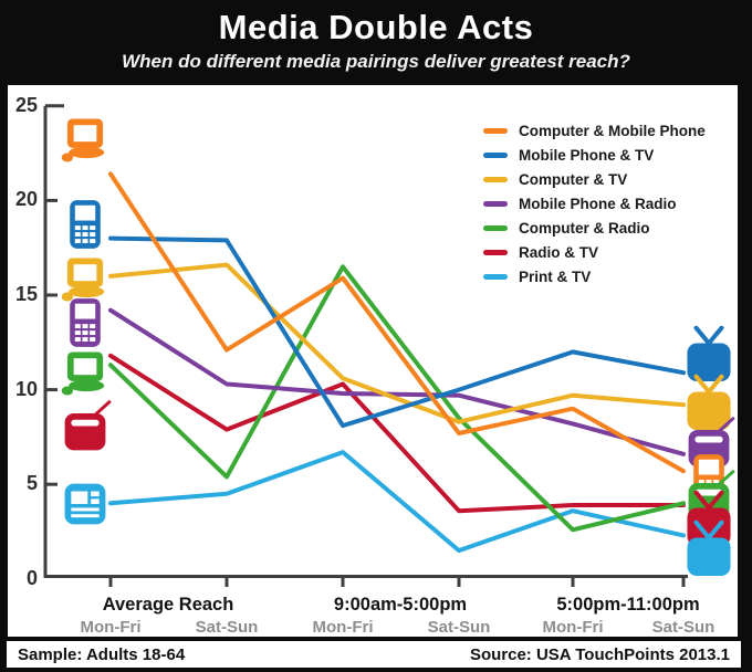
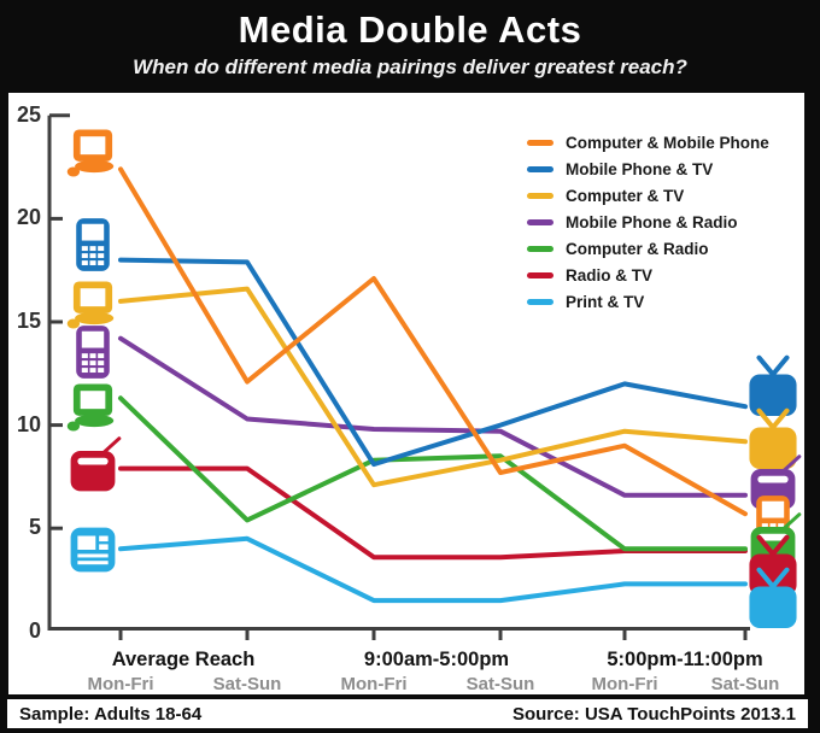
Computer & Mobile Phone/Average Reach Mon-Fri: 21.4 -> 22.4
Radio & TV/Average Reach Mon-Fri: 11.8 -> 7.9
Computer & Mobile Phone/9:00am-5:00pm Mon-Fri: 15.9 -> 17.1
Computer & TV/9:00am-5:00pm Mon-Fri: 10.6 -> 7.1
Computer & Radio/9:00am-5:00pm Mon-Fri: 16.5 -> 8.3
Radio & TV/9:00am-5:00pm Mon-Fri: 10.3 -> 3.6
Print & TV/9:00am-5:00pm Mon-Fri: 6.7 -> 1.5
Mobile Phone & Radio/5:00pm-11:00pm Mon-Fri: 8.2 -> 6.6
Computer & Radio/5:00pm-11:00pm Mon-Fri: 2.6 -> 4.0
Print & TV/5:00pm-11:00pm Mon-Fri: 3.6 -> 2.3
